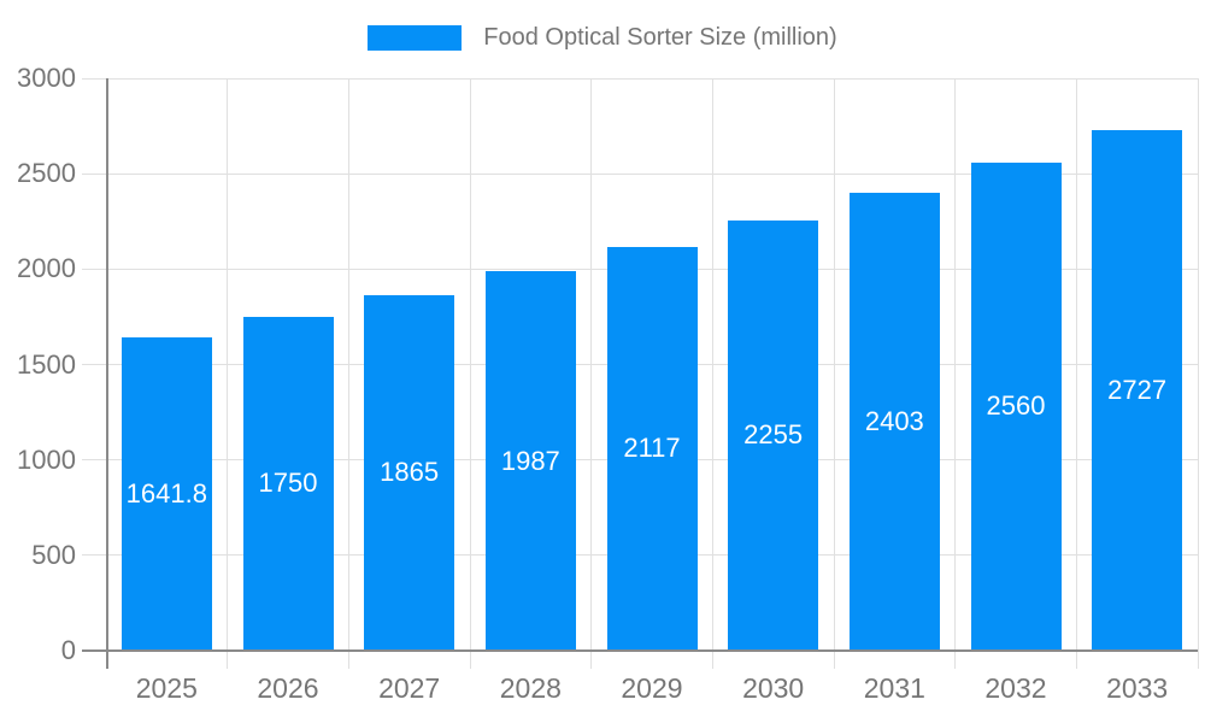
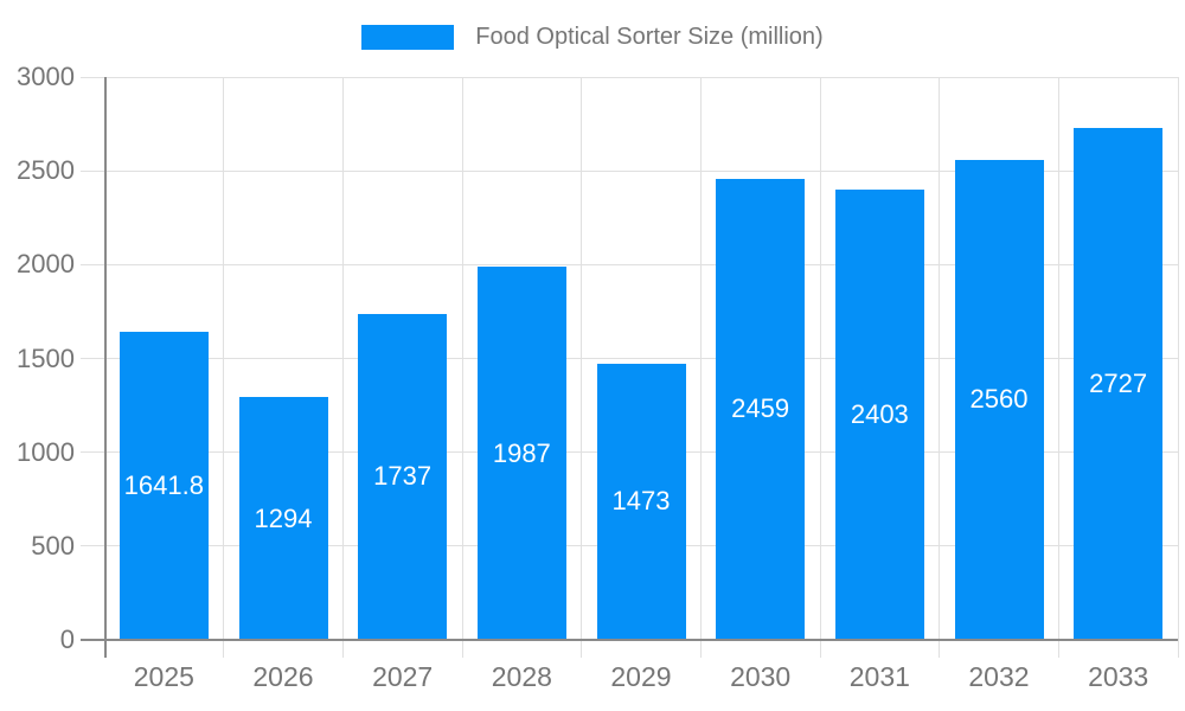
2026: 1750 -> 1294
2027: 1865 -> 1737
2029: 2117 -> 1473
2030: 2255 -> 2459
